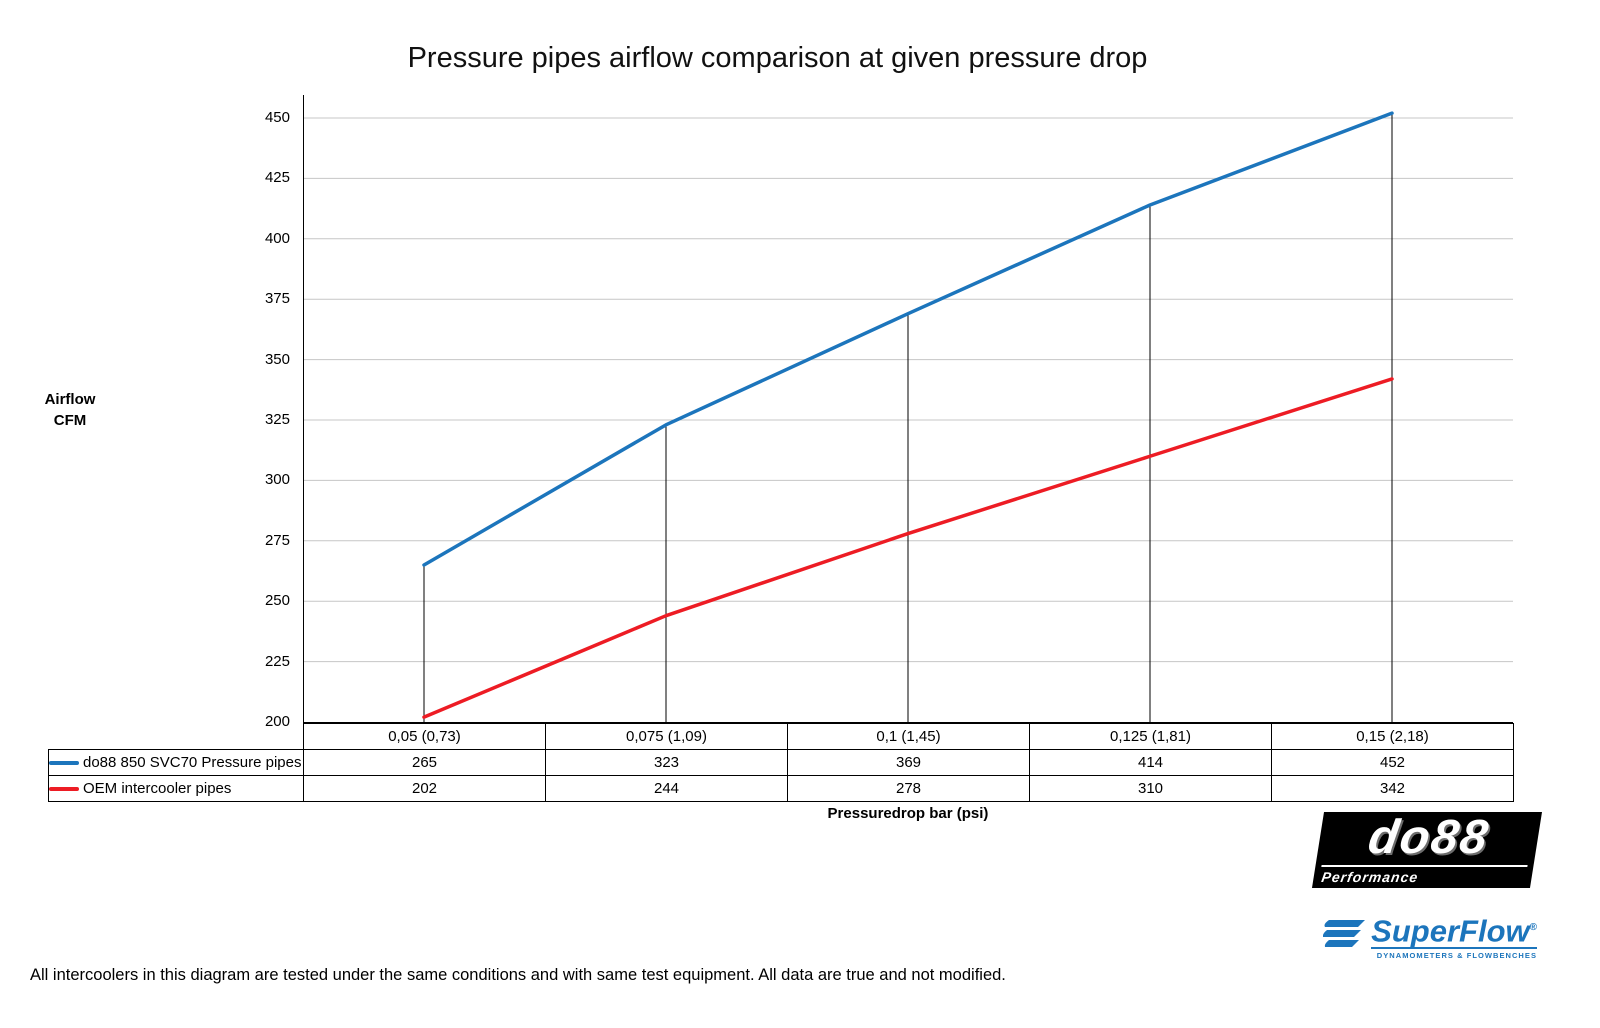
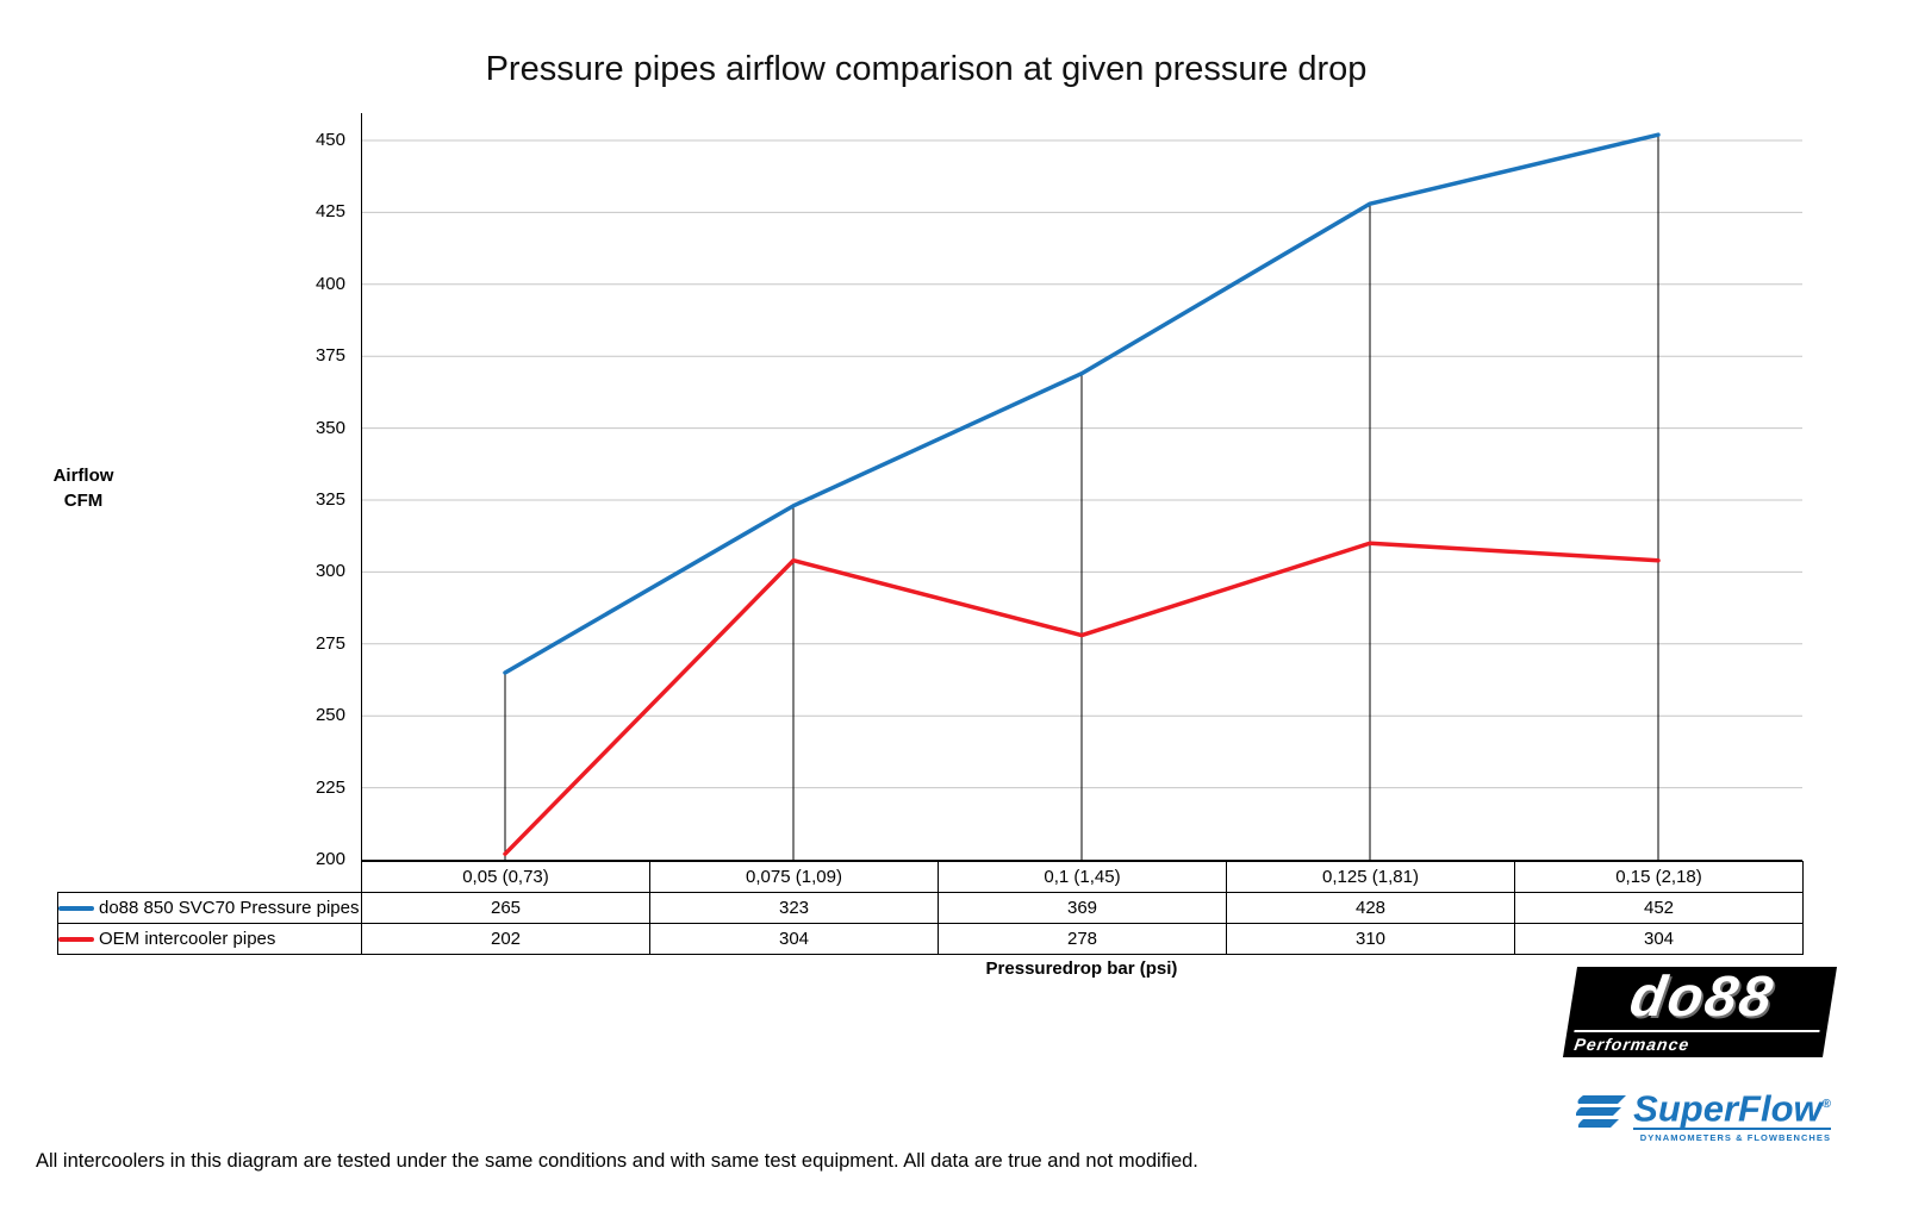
OEM intercooler pipes/0,075 (1,09): 244 -> 304
do88 850 SVC70 Pressure pipes/0,125 (1,81): 414 -> 428
OEM intercooler pipes/0,15 (2,18): 342 -> 304
